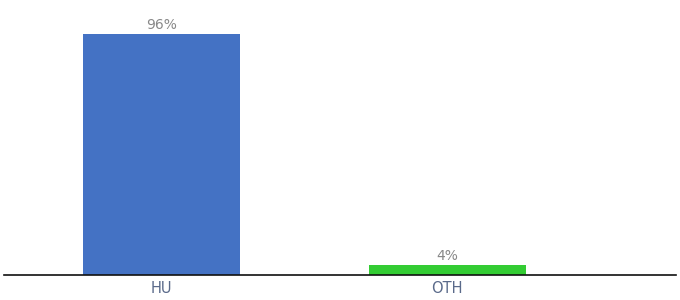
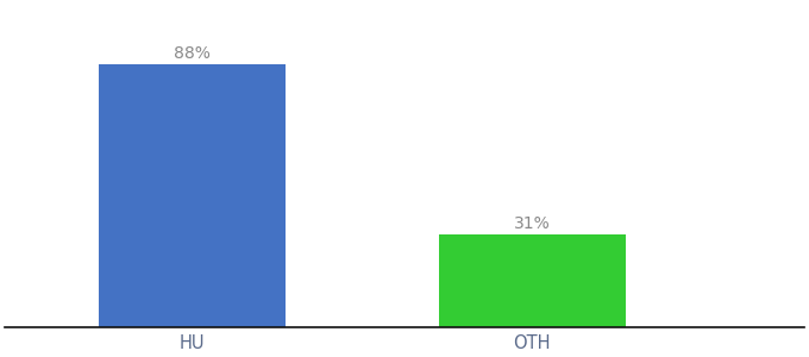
HU: 96% -> 88%
OTH: 4% -> 31%
